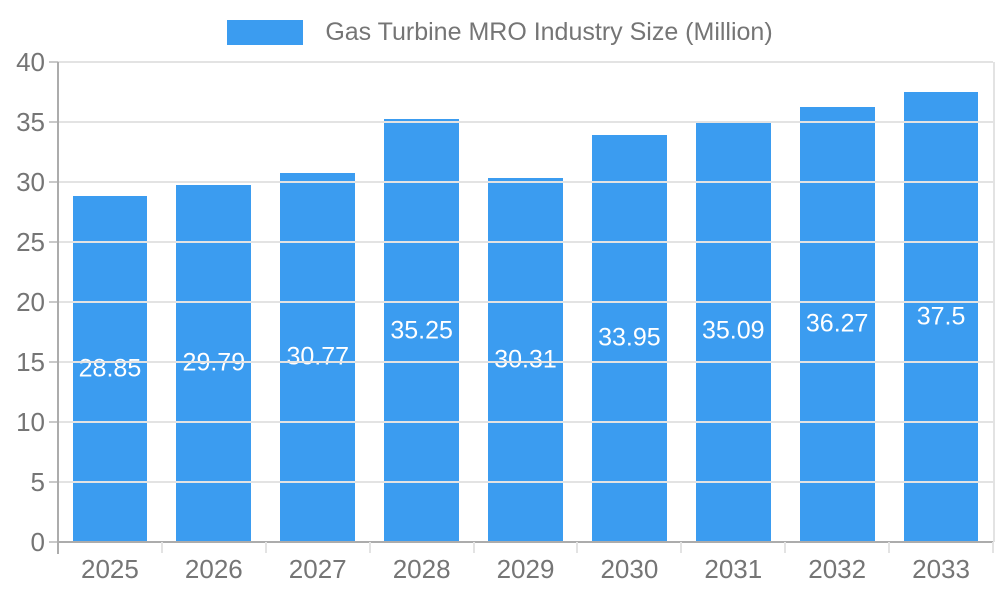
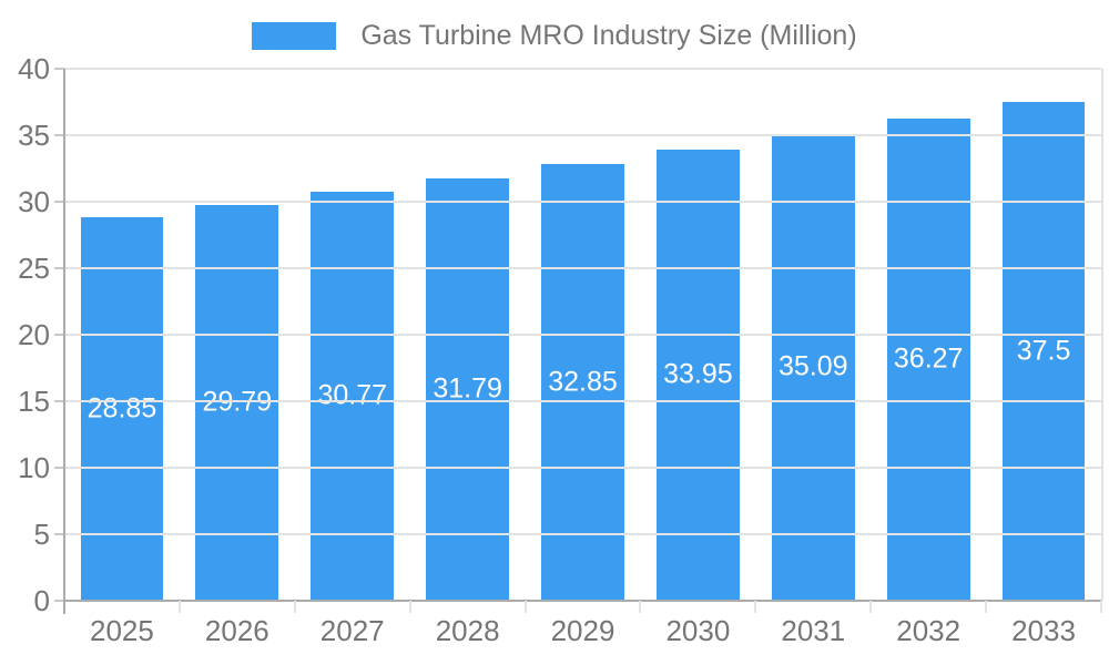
2028: 35.25 -> 31.79
2029: 30.31 -> 32.85
